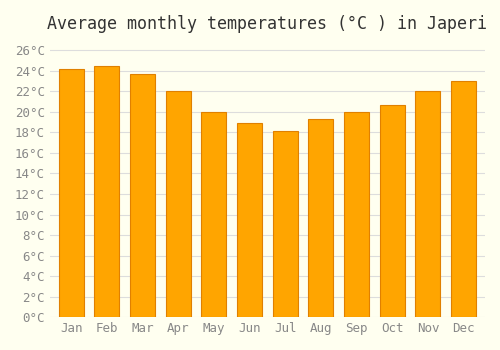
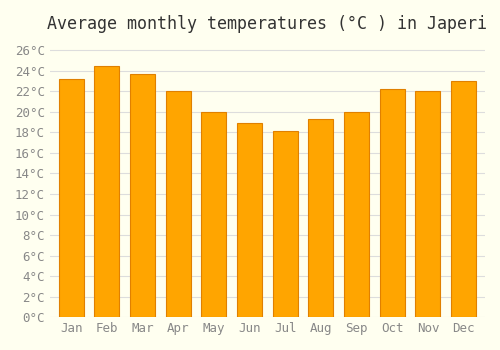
Jan: 24.2°C -> 23.2°C
Oct: 20.7°C -> 22.2°C
